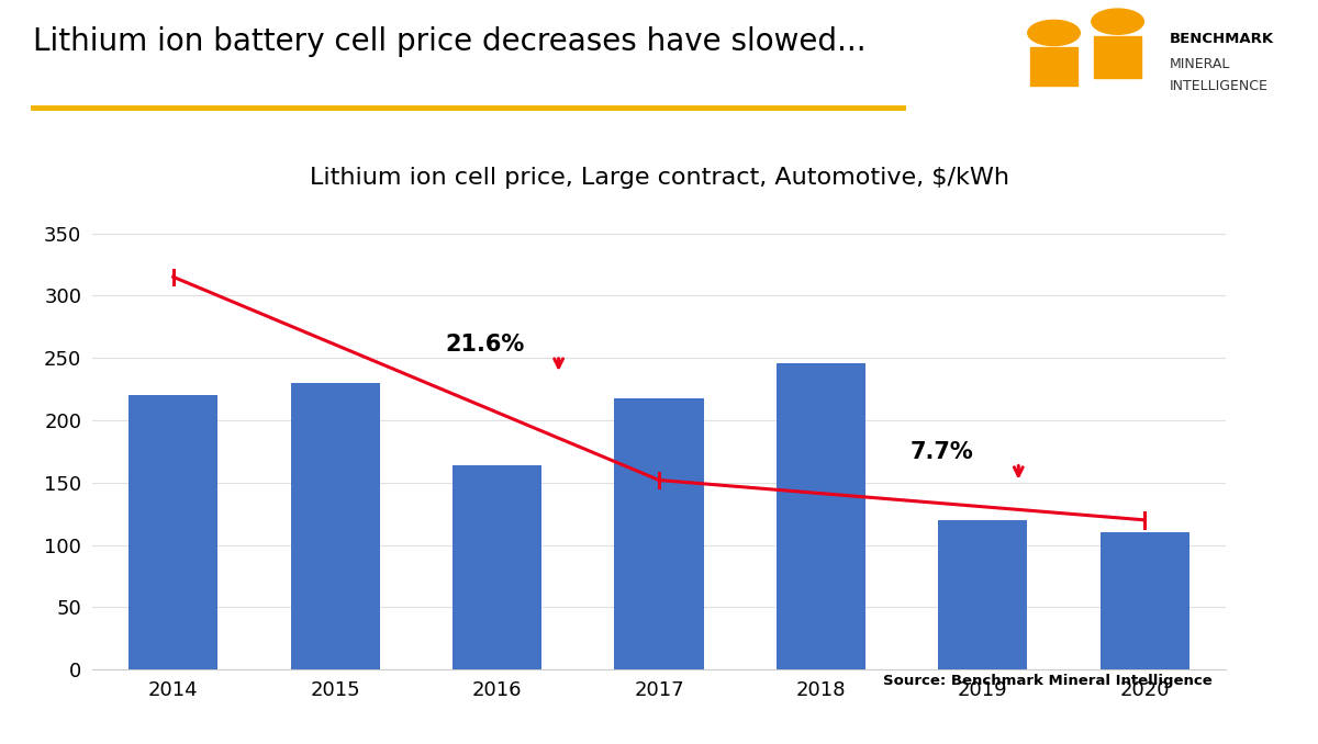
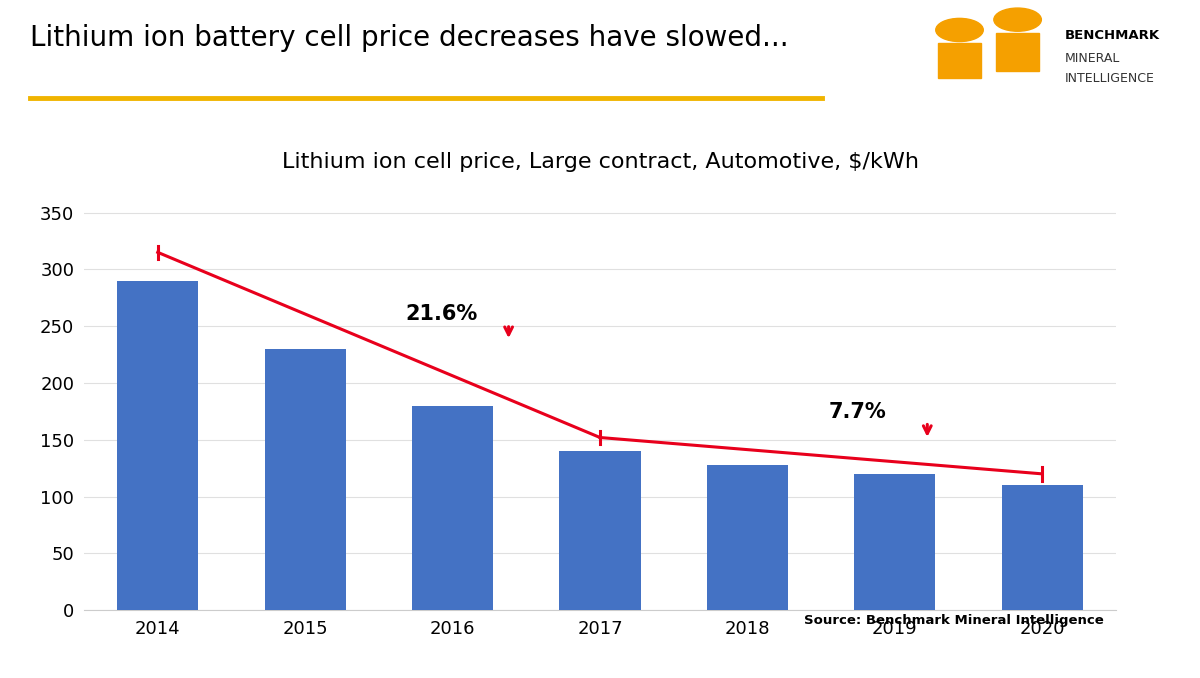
2014: 220 -> 290
2016: 164 -> 180
2017: 218 -> 140
2018: 246 -> 128
